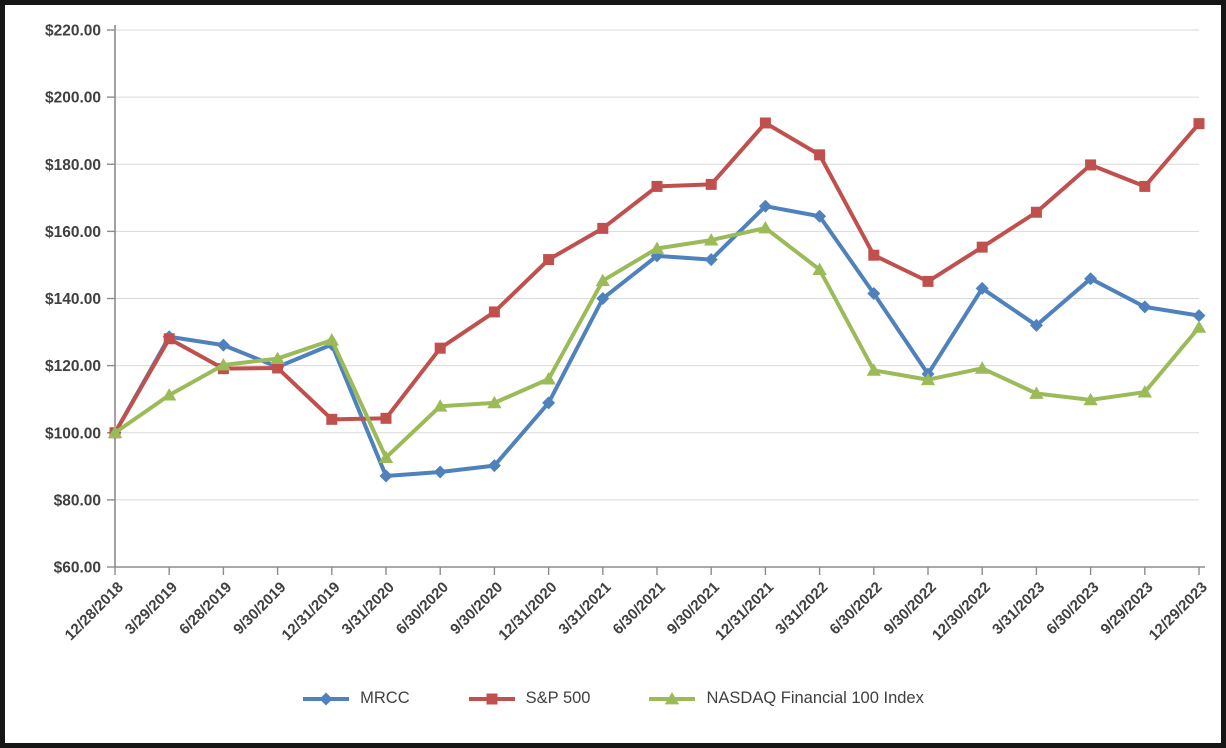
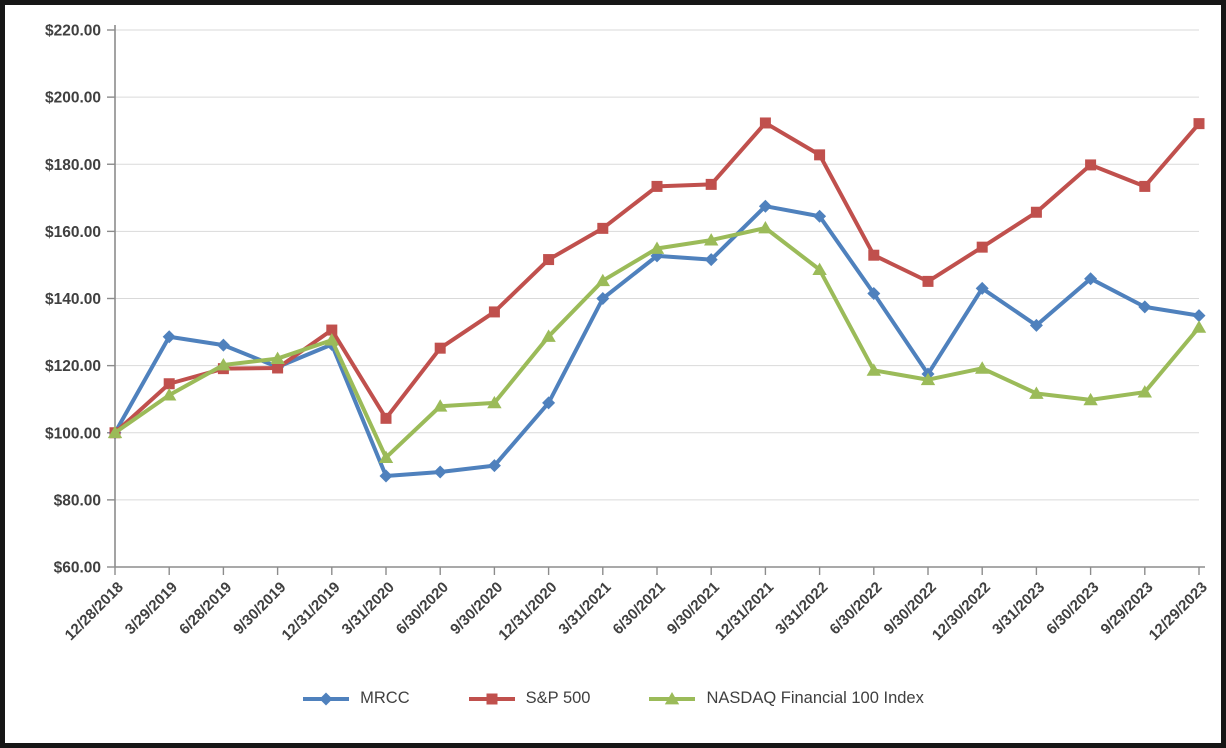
S&P 500/3/29/2019: $128 -> $115
S&P 500/12/31/2019: $104 -> $131
NASDAQ Financial 100 Index/12/31/2020: $116 -> $129
